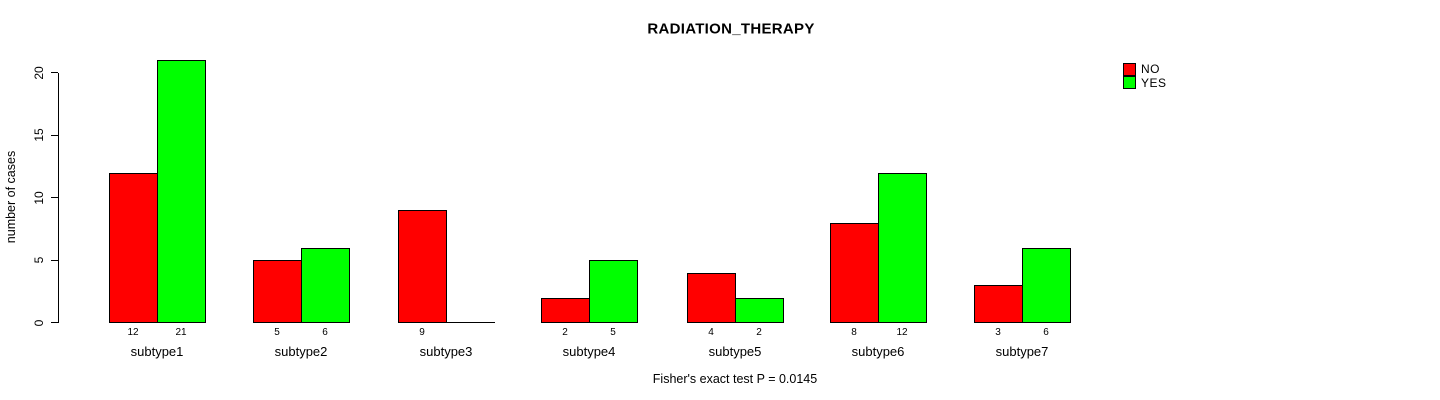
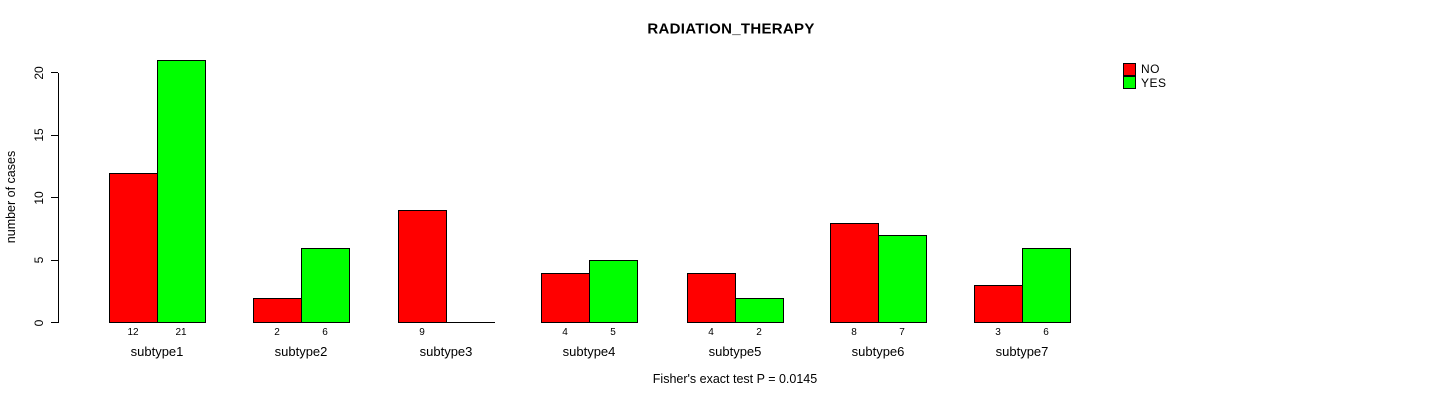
NO/subtype2: 5 -> 2
NO/subtype4: 2 -> 4
YES/subtype6: 12 -> 7
